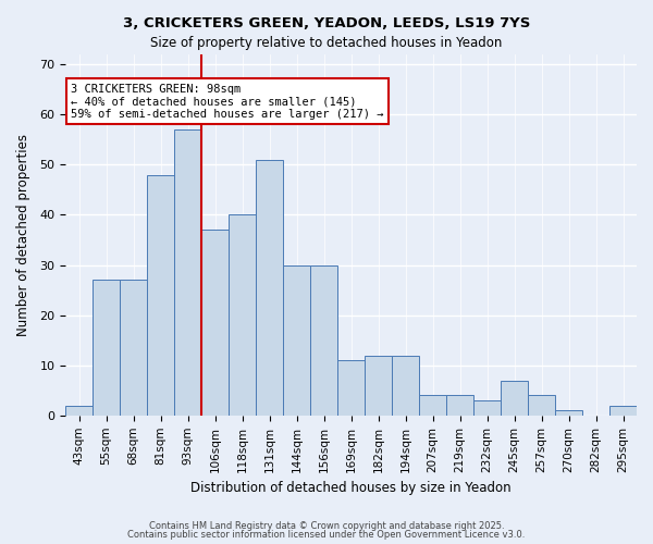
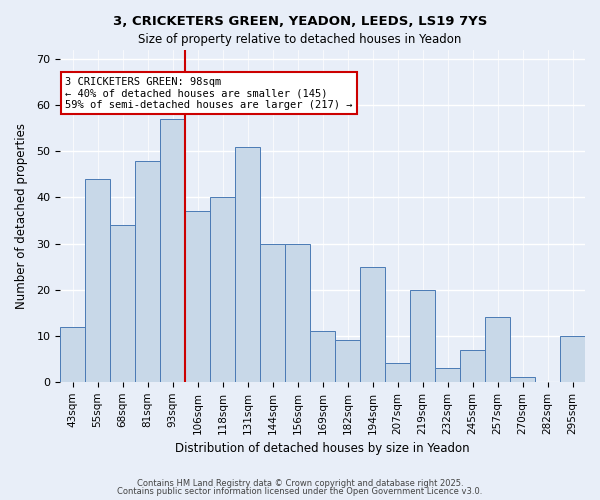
43sqm: 2 -> 12
55sqm: 27 -> 44
68sqm: 27 -> 34
182sqm: 12 -> 9
194sqm: 12 -> 25
219sqm: 4 -> 20
257sqm: 4 -> 14
295sqm: 2 -> 10
